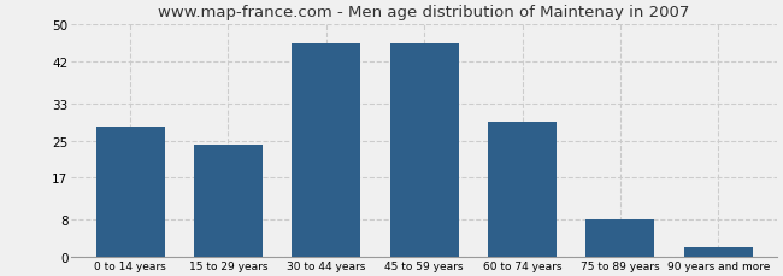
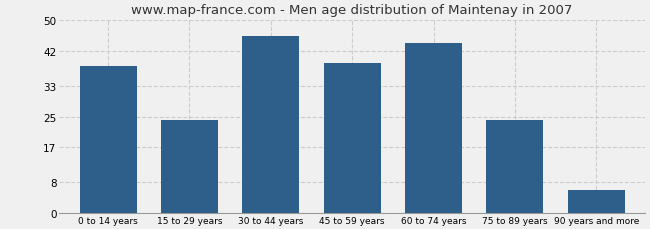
0 to 14 years: 28 -> 38
45 to 59 years: 46 -> 39
60 to 74 years: 29 -> 44
75 to 89 years: 8 -> 24
90 years and more: 2 -> 6
